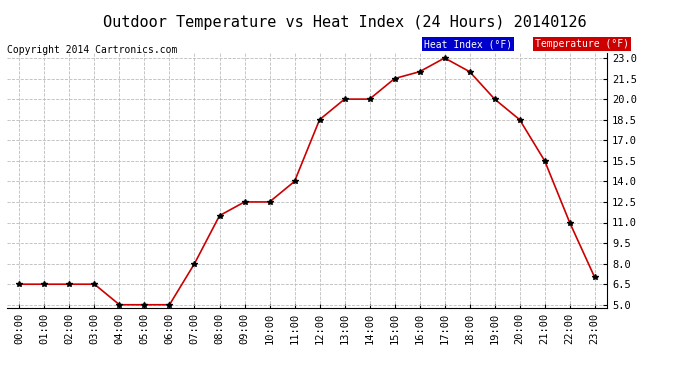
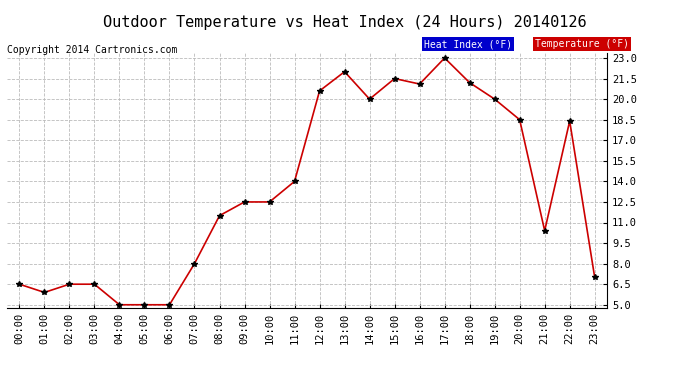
01:00: 6.5 -> 5.9
12:00: 18.5 -> 20.6
13:00: 20.0 -> 22.0
16:00: 22.0 -> 21.1
18:00: 22.0 -> 21.2
21:00: 15.5 -> 10.4
22:00: 11.0 -> 18.4
